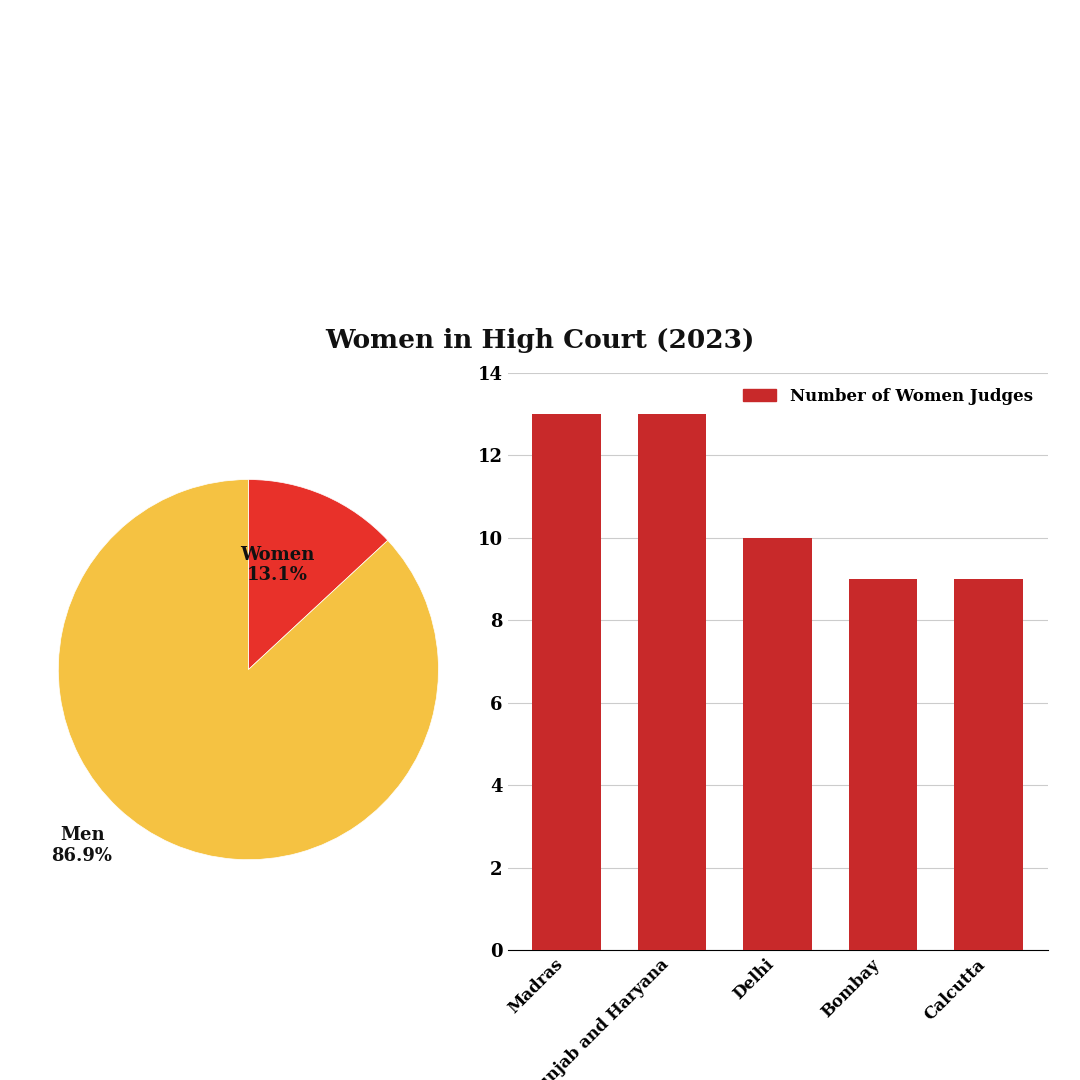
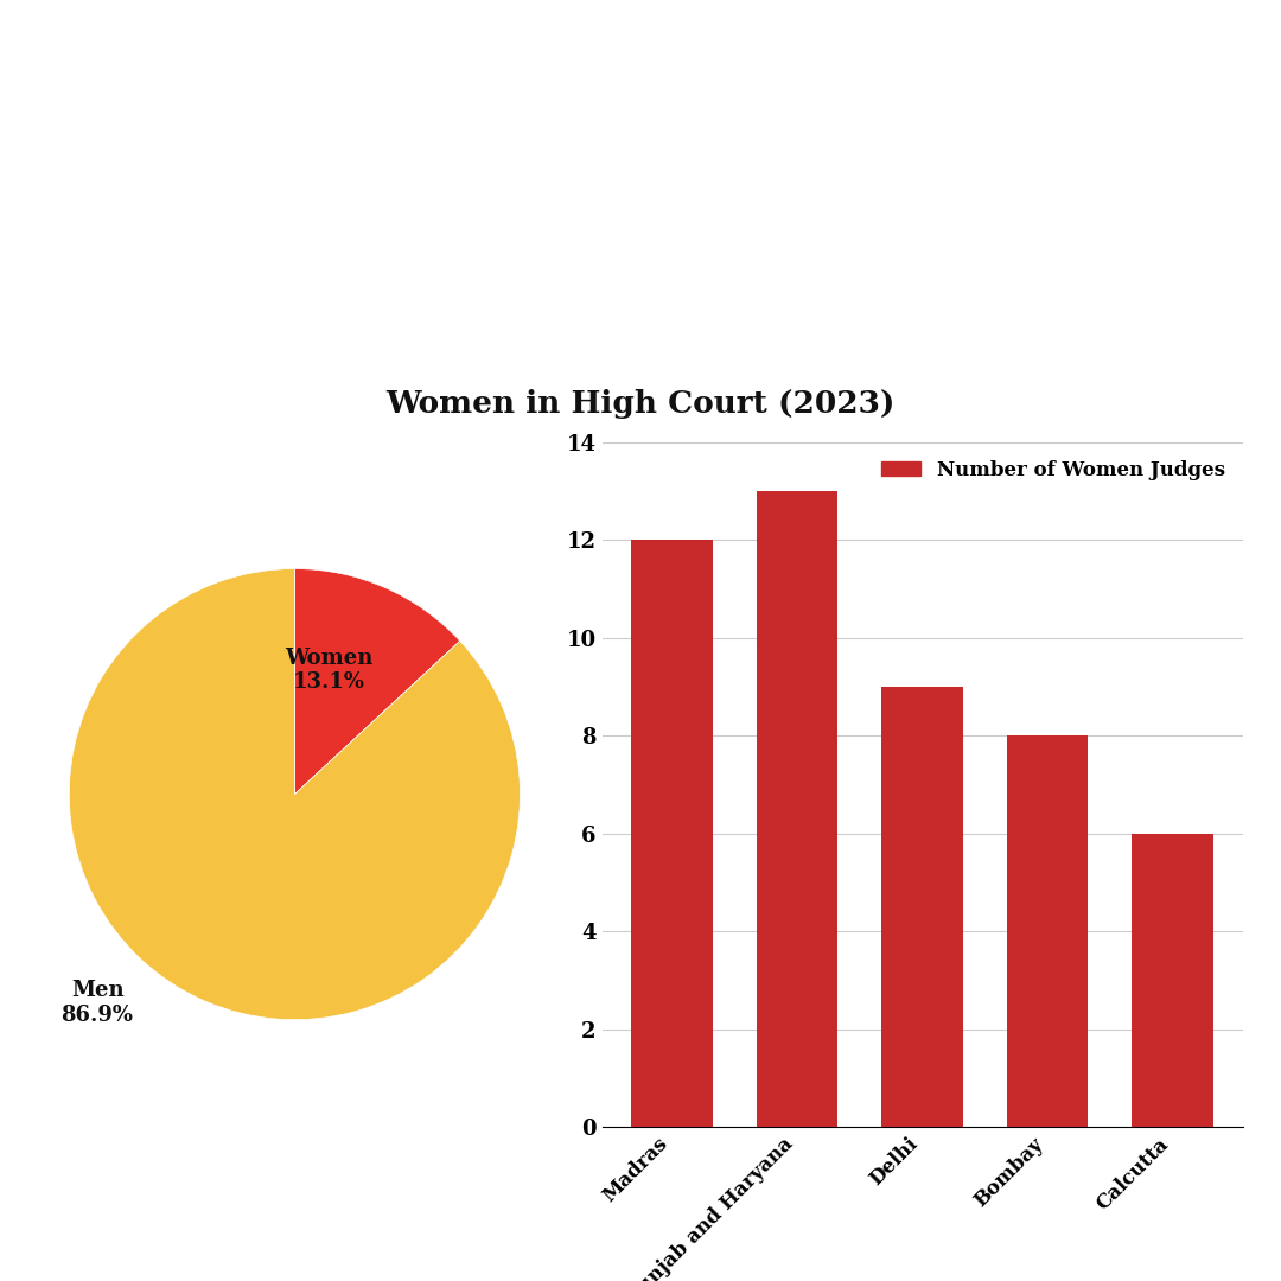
Madras: 13 -> 12
Delhi: 10 -> 9
Bombay: 9 -> 8
Calcutta: 9 -> 6
